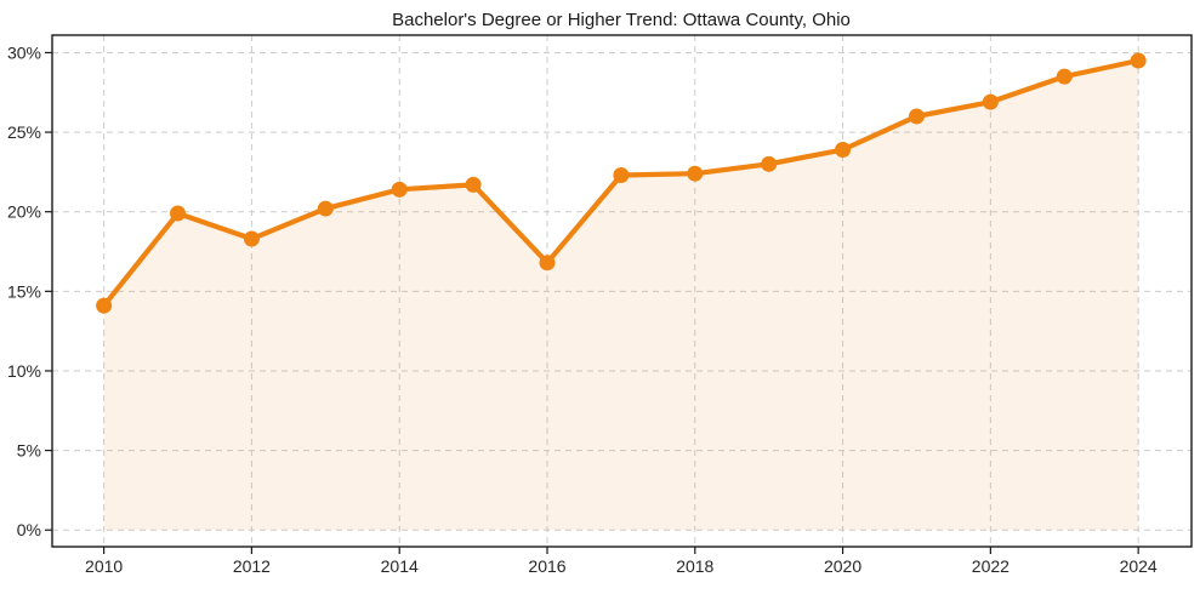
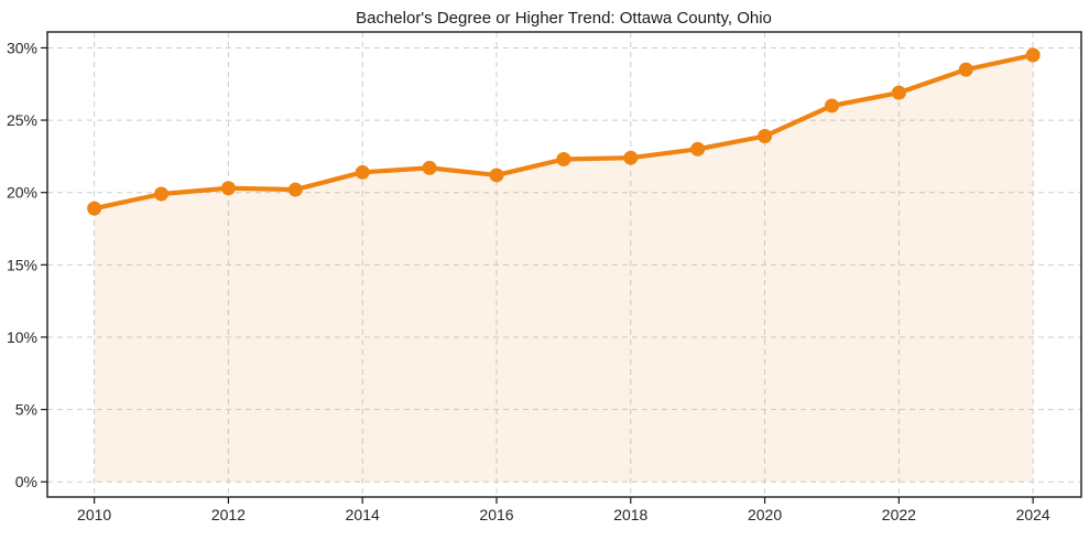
2010: 14.1% -> 18.9%
2012: 18.3% -> 20.3%
2016: 16.8% -> 21.2%
